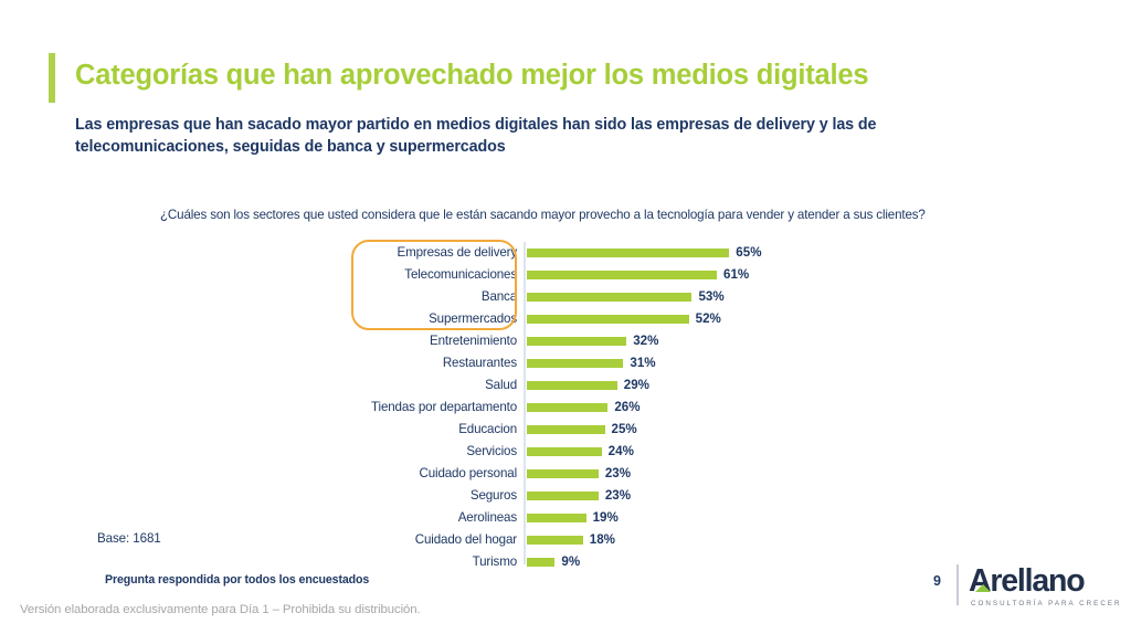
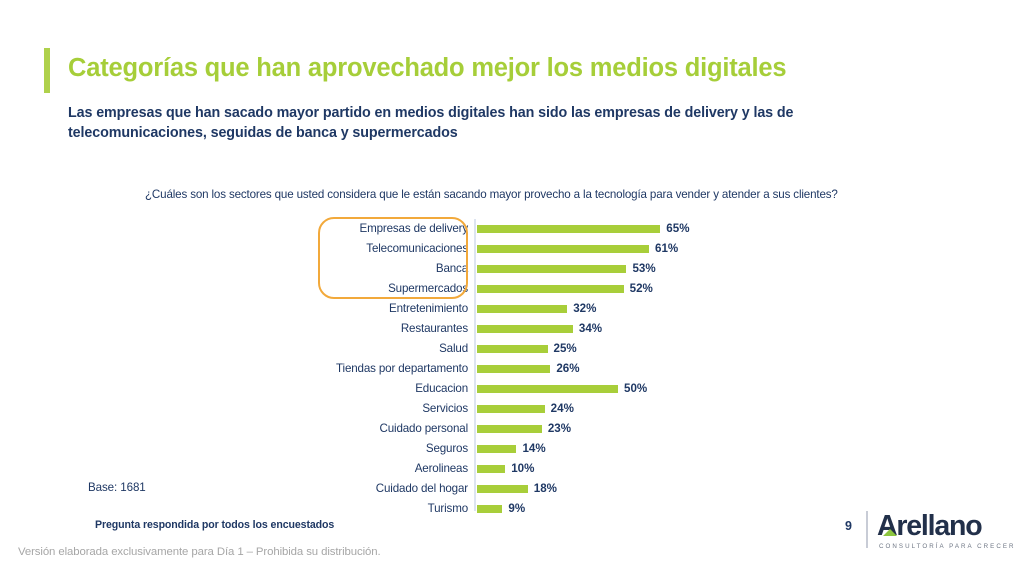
Restaurantes: 31% -> 34%
Salud: 29% -> 25%
Educacion: 25% -> 50%
Seguros: 23% -> 14%
Aerolineas: 19% -> 10%
